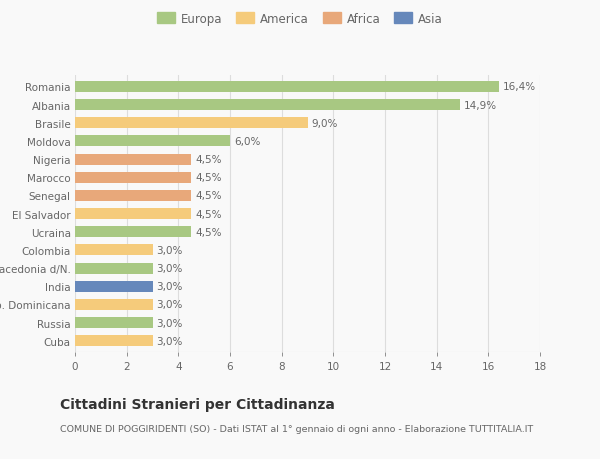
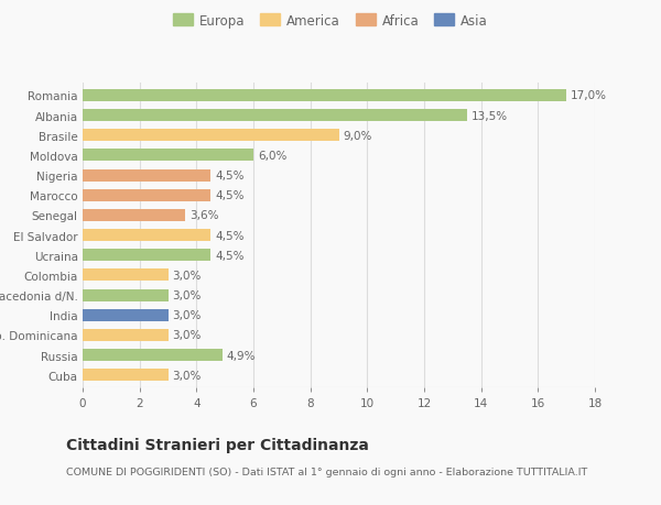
Romania: 16,4% -> 17,0%
Albania: 14,9% -> 13,5%
Senegal: 4,5% -> 3,6%
Russia: 3,0% -> 4,9%
